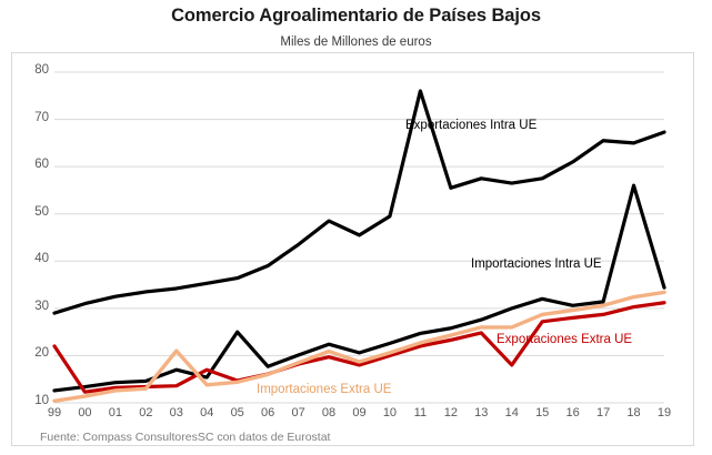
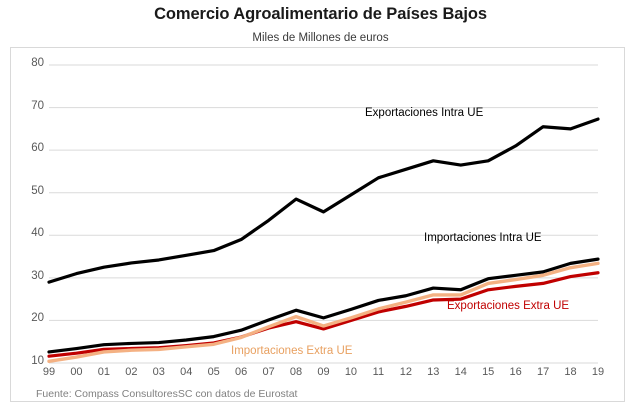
Exportaciones Extra UE/99: 22 -> 12
Importaciones Intra UE/03: 17 -> 15
Importaciones Extra UE/03: 21 -> 13
Exportaciones Extra UE/04: 17 -> 14
Importaciones Intra UE/05: 25 -> 16
Exportaciones Intra UE/11: 76 -> 54
Importaciones Intra UE/14: 30 -> 27
Exportaciones Extra UE/14: 18 -> 25
Importaciones Intra UE/15: 32 -> 30
Importaciones Intra UE/18: 56 -> 33
